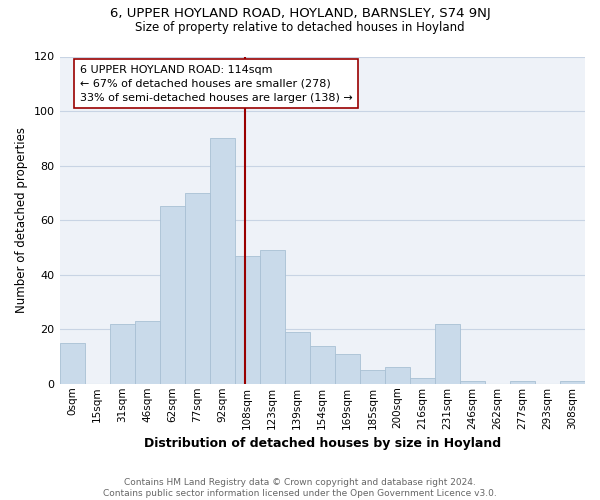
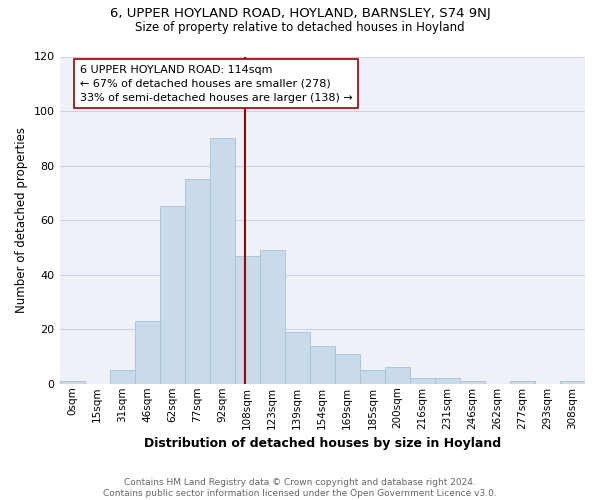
0sqm: 15 -> 1
31sqm: 22 -> 5
77sqm: 70 -> 75
231sqm: 22 -> 2
